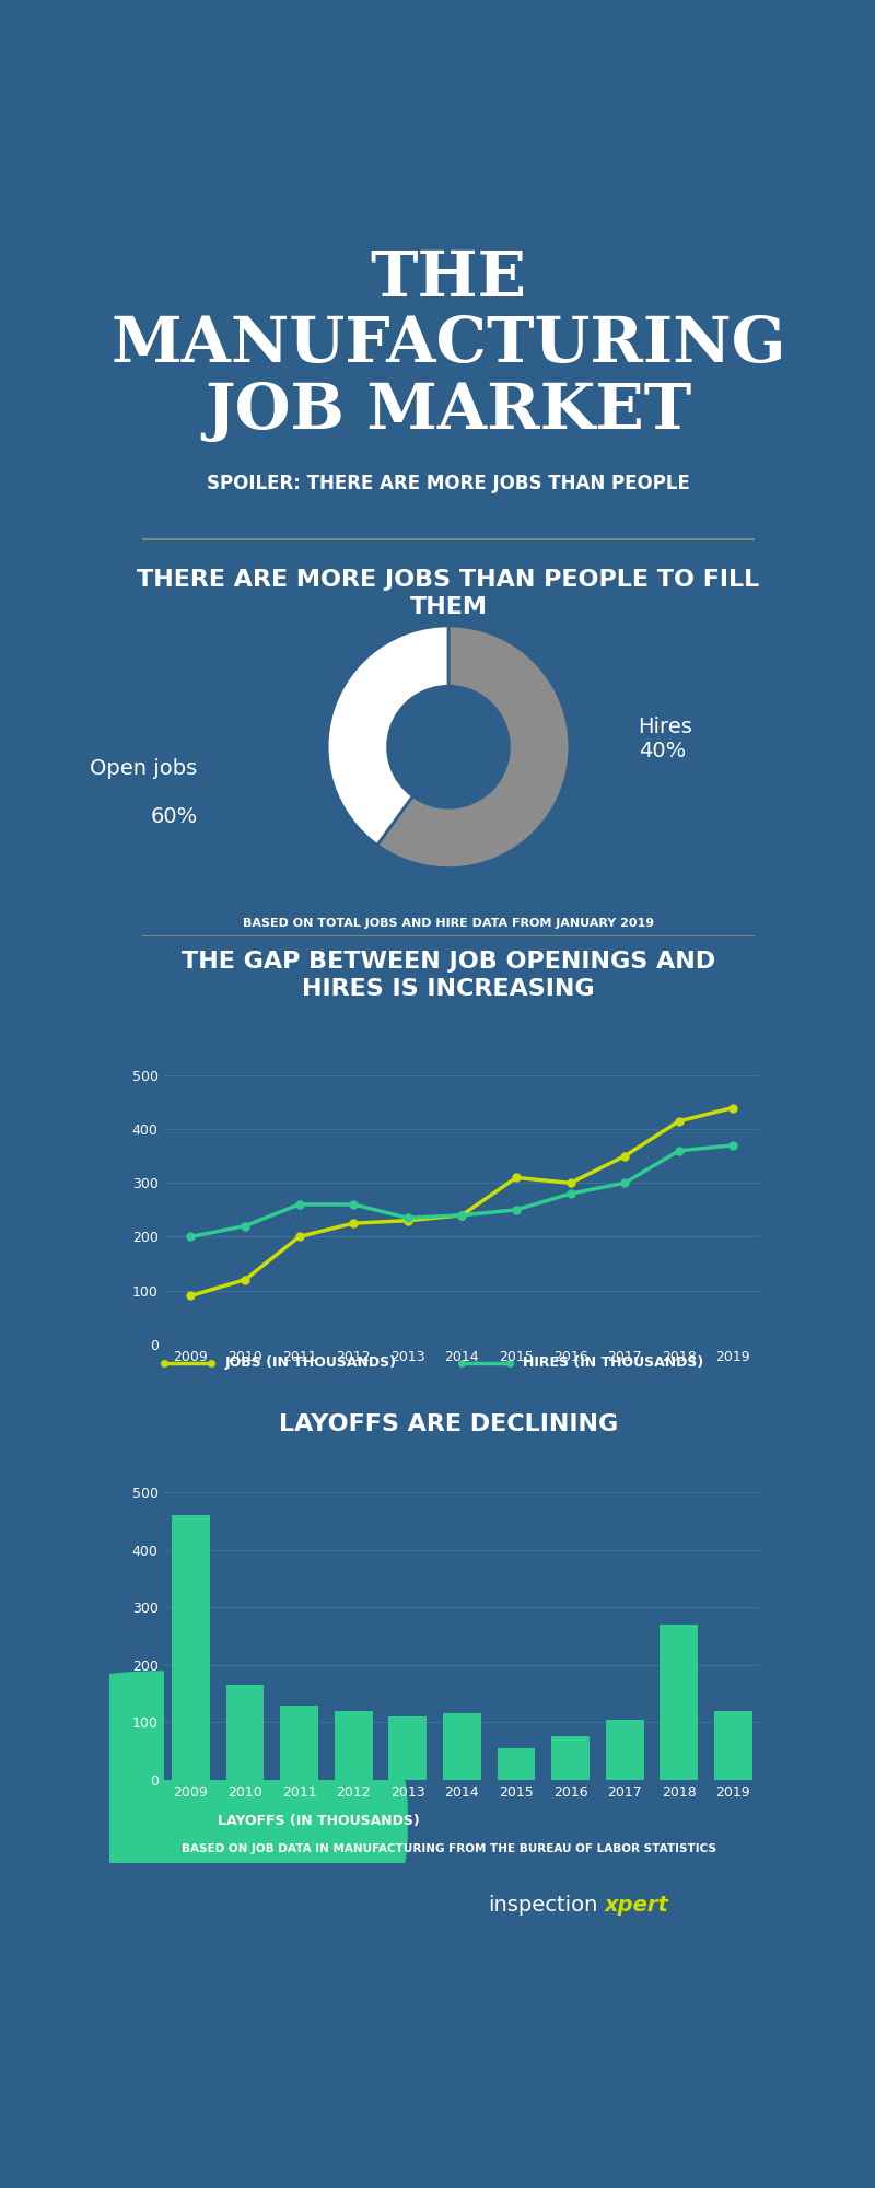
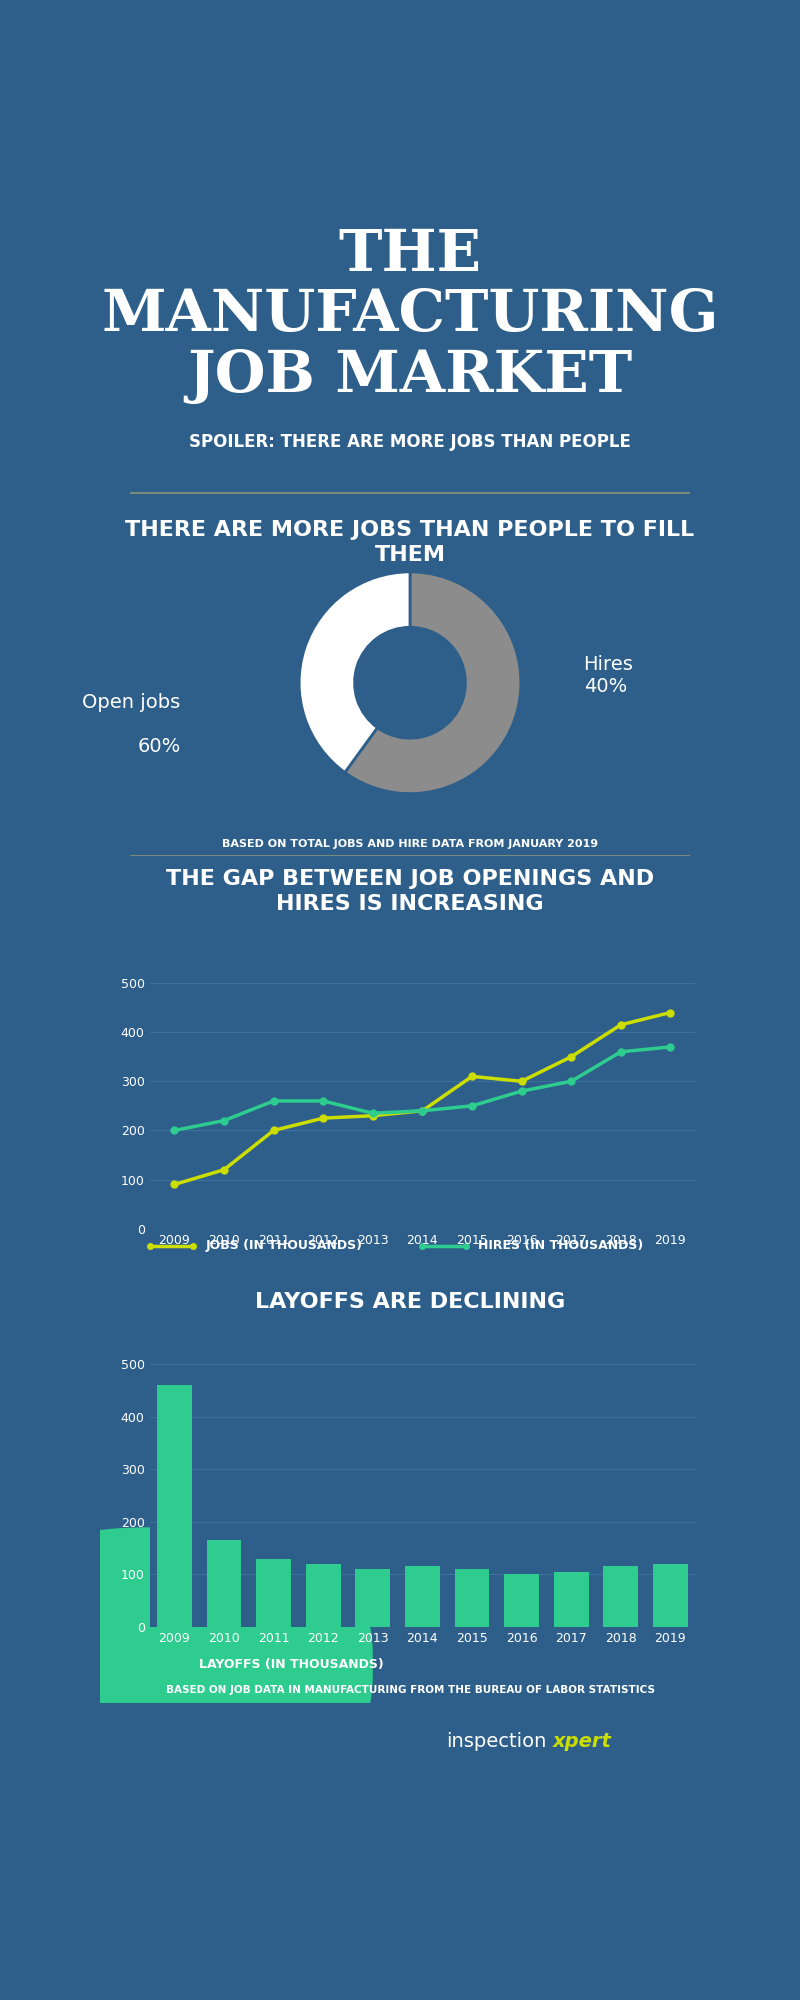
2015: 54 -> 110
2016: 76 -> 100
2018: 270 -> 115
